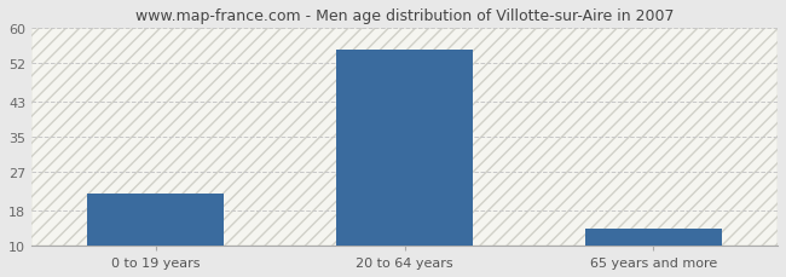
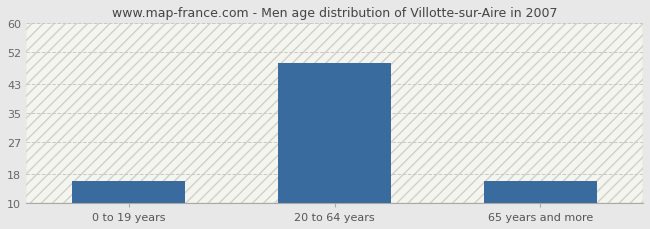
0 to 19 years: 22 -> 16
20 to 64 years: 55 -> 49
65 years and more: 14 -> 16
